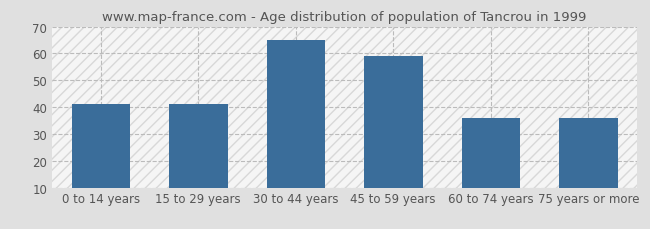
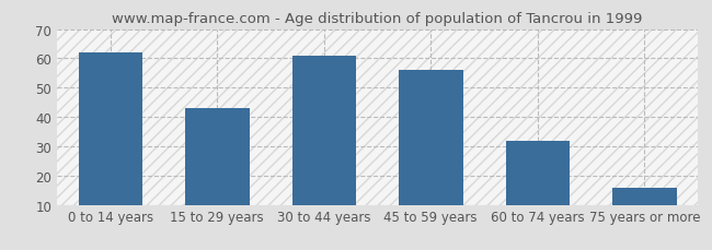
0 to 14 years: 41 -> 62
15 to 29 years: 41 -> 43
30 to 44 years: 65 -> 61
45 to 59 years: 59 -> 56
60 to 74 years: 36 -> 32
75 years or more: 36 -> 16
